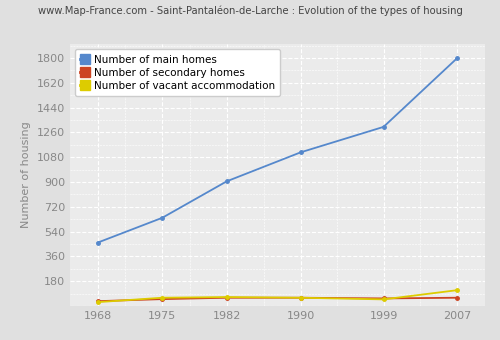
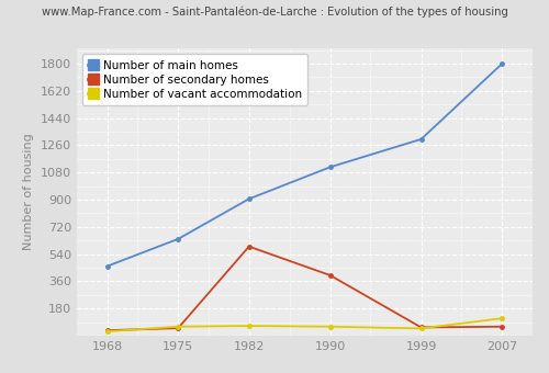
Number of secondary homes/1982: 60 -> 590
Number of secondary homes/1990: 60 -> 400
